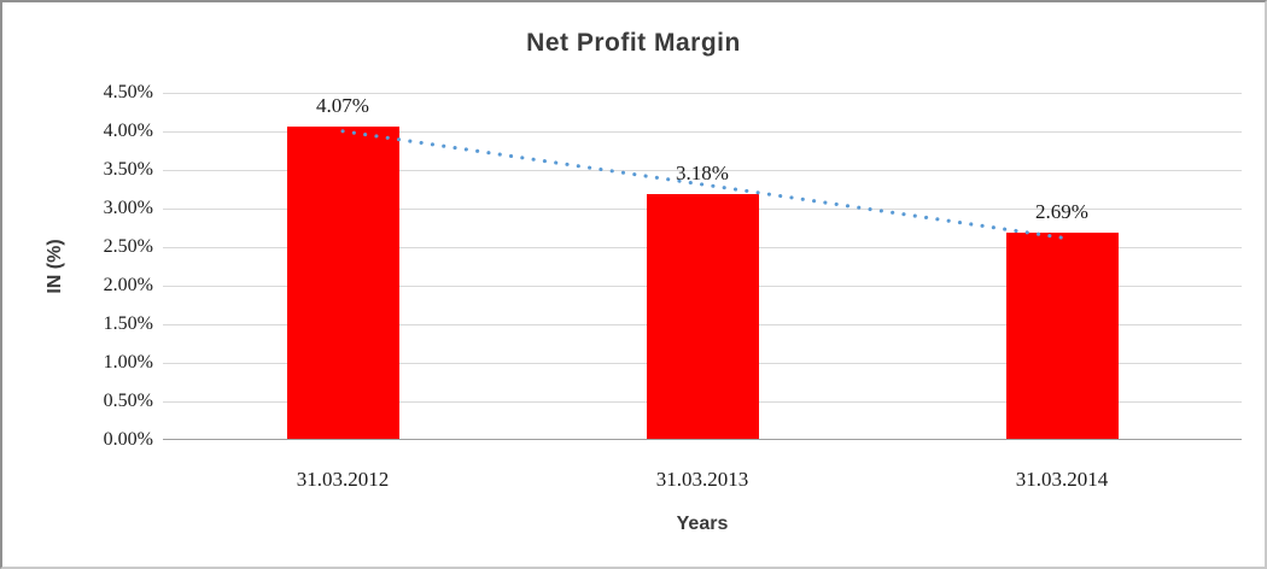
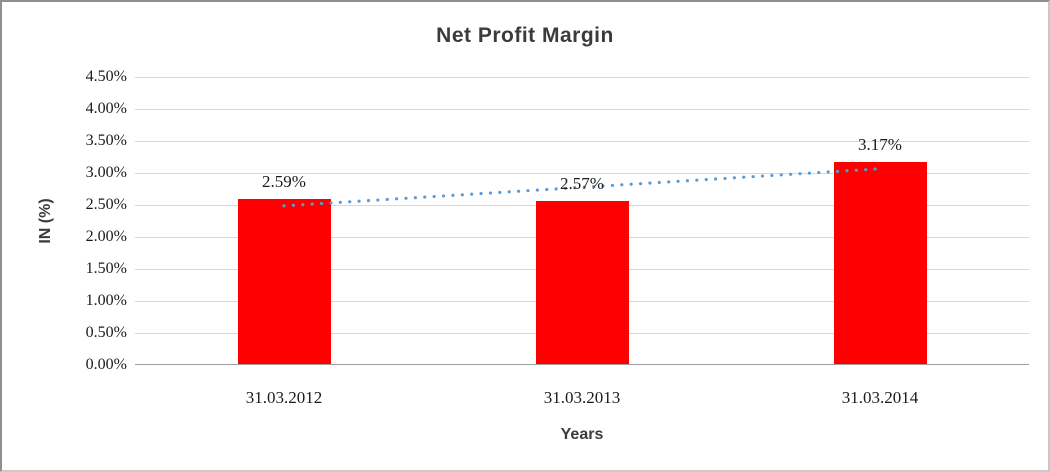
31.03.2012: 4.07% -> 2.59%
31.03.2013: 3.18% -> 2.57%
31.03.2014: 2.69% -> 3.17%
